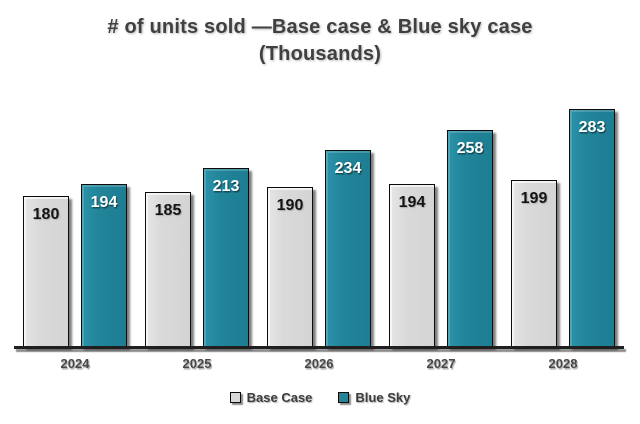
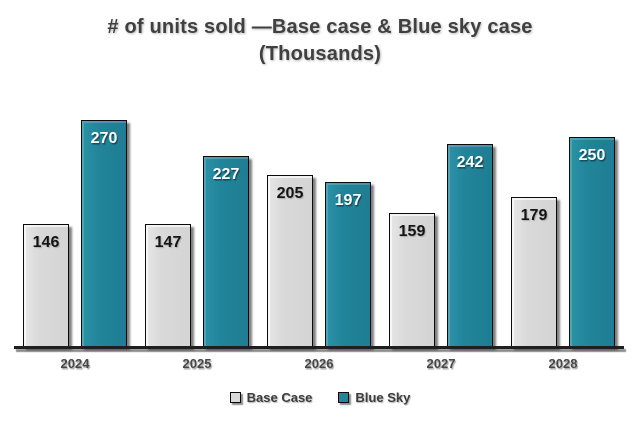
Base Case/2024: 180 -> 146
Blue Sky/2024: 194 -> 270
Base Case/2025: 185 -> 147
Blue Sky/2025: 213 -> 227
Base Case/2026: 190 -> 205
Blue Sky/2026: 234 -> 197
Base Case/2027: 194 -> 159
Blue Sky/2027: 258 -> 242
Base Case/2028: 199 -> 179
Blue Sky/2028: 283 -> 250
